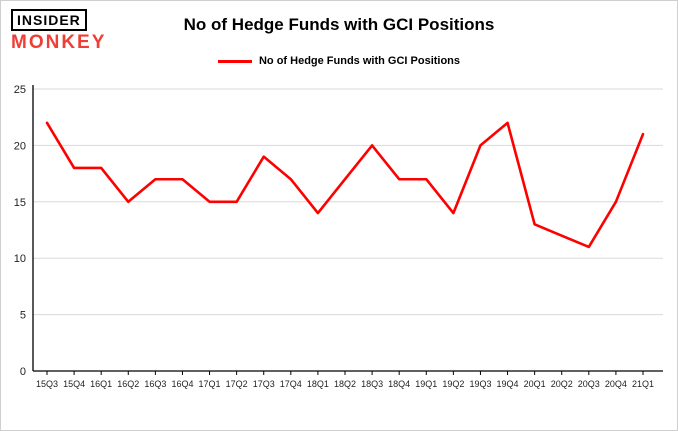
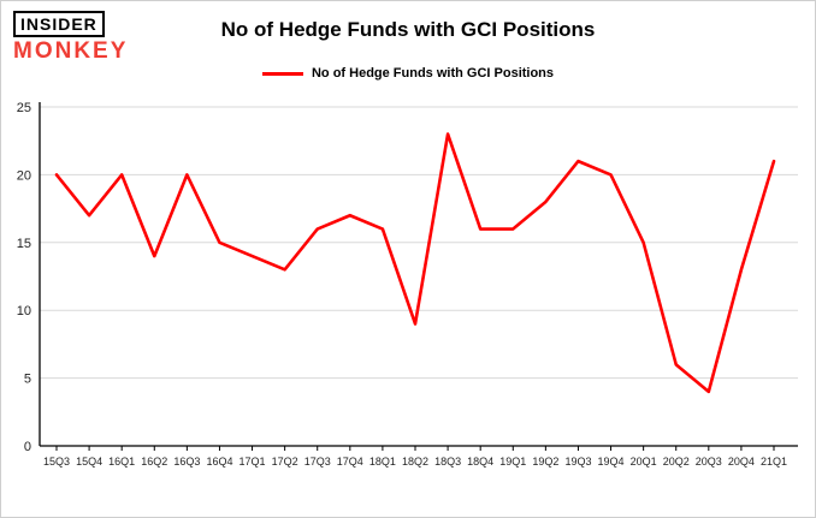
15Q3: 22 -> 20
15Q4: 18 -> 17
16Q1: 18 -> 20
16Q2: 15 -> 14
16Q3: 17 -> 20
16Q4: 17 -> 15
17Q1: 15 -> 14
17Q2: 15 -> 13
17Q3: 19 -> 16
18Q1: 14 -> 16
18Q2: 17 -> 9
18Q3: 20 -> 23
18Q4: 17 -> 16
19Q1: 17 -> 16
19Q2: 14 -> 18
19Q3: 20 -> 21
19Q4: 22 -> 20
20Q1: 13 -> 15
20Q2: 12 -> 6
20Q3: 11 -> 4
20Q4: 15 -> 13
